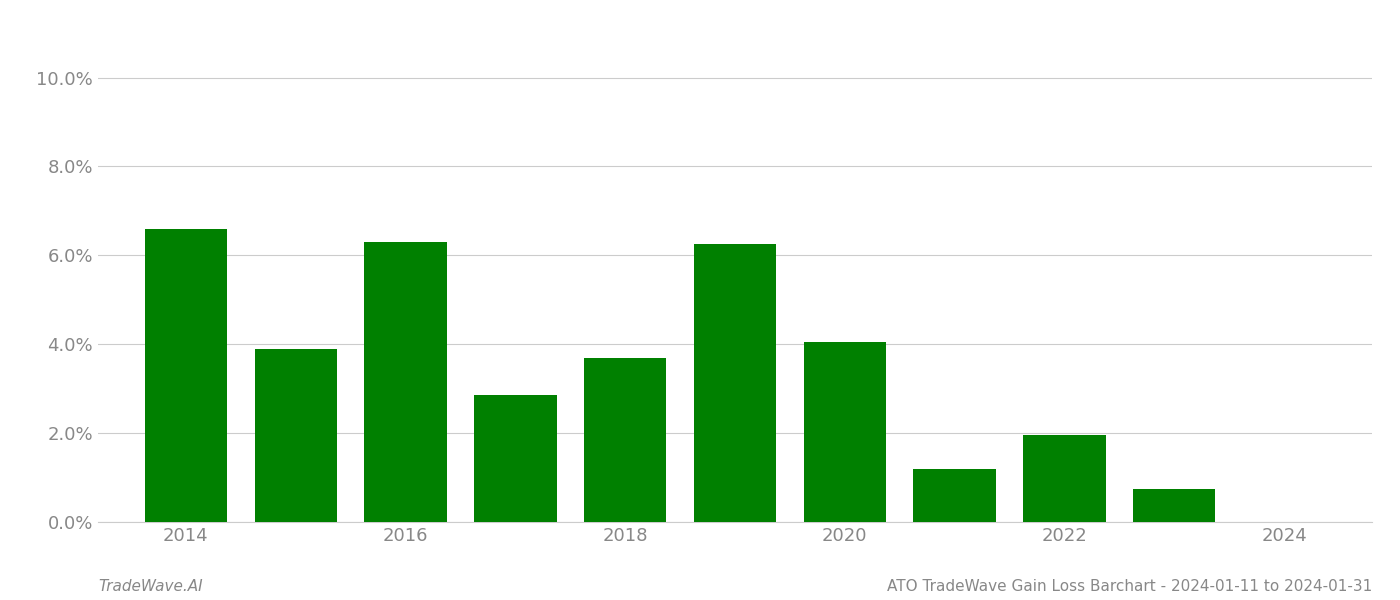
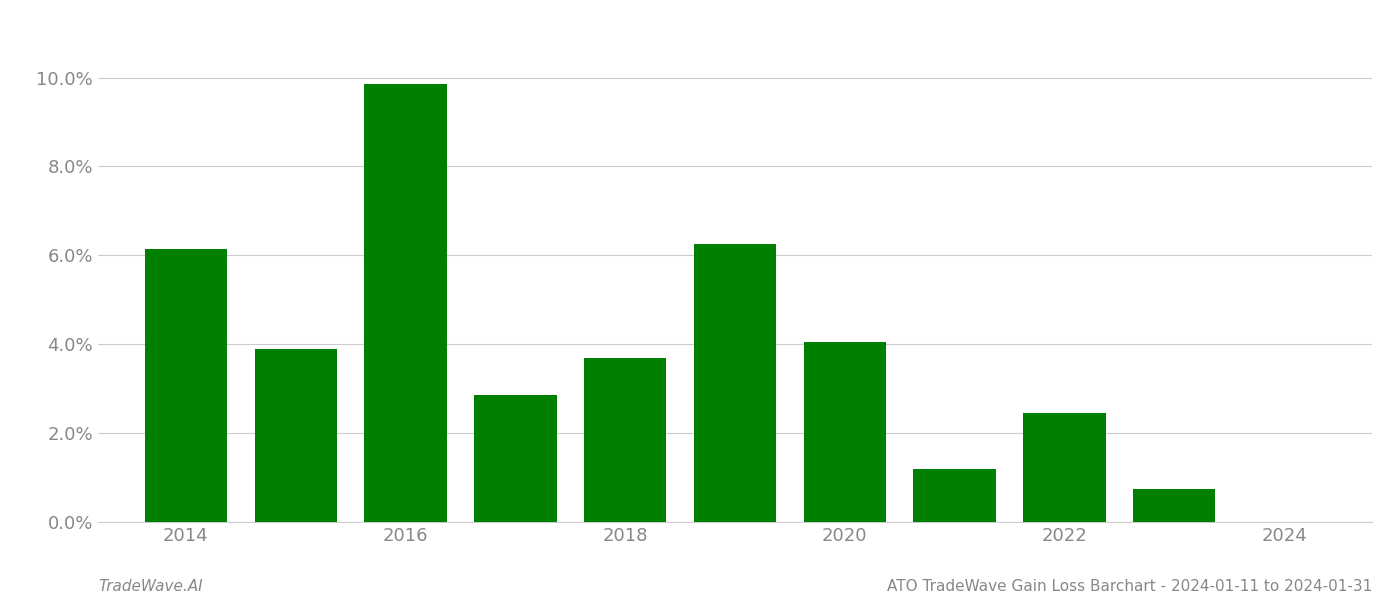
2014: 6.60% -> 6.15%
2016: 6.30% -> 9.85%
2022: 1.95% -> 2.45%
